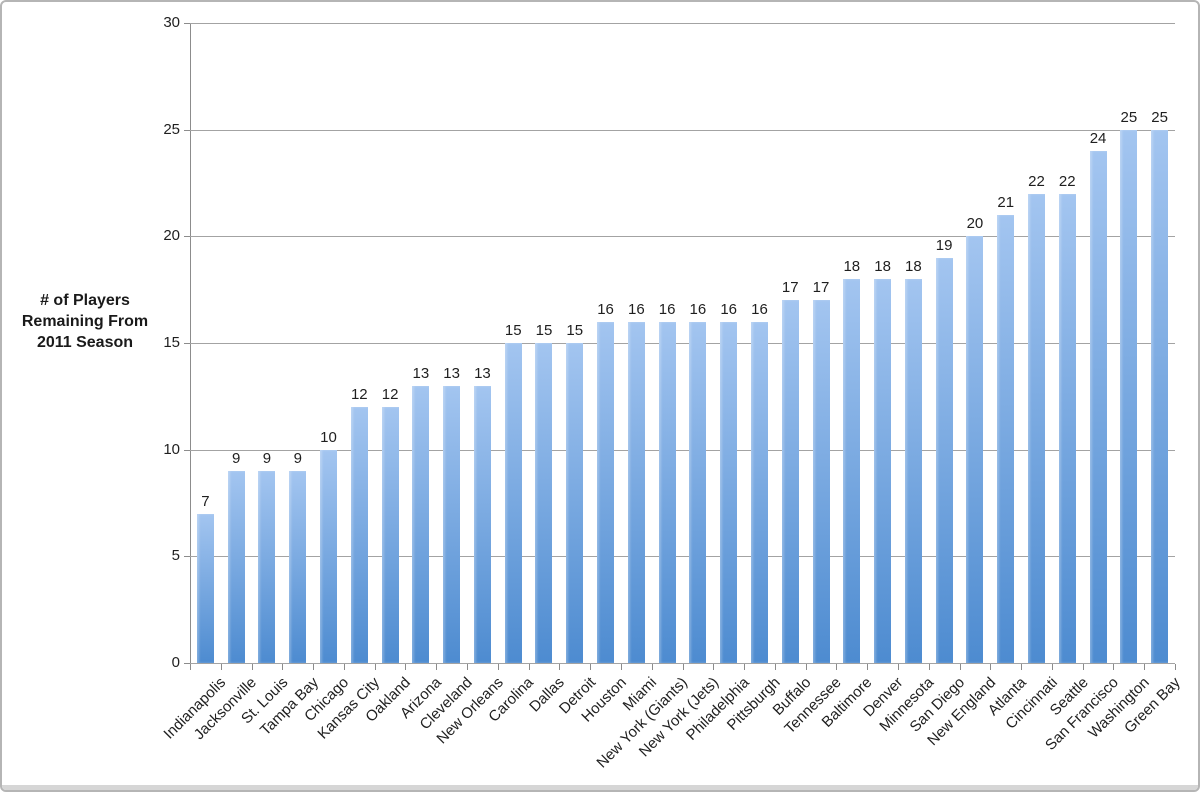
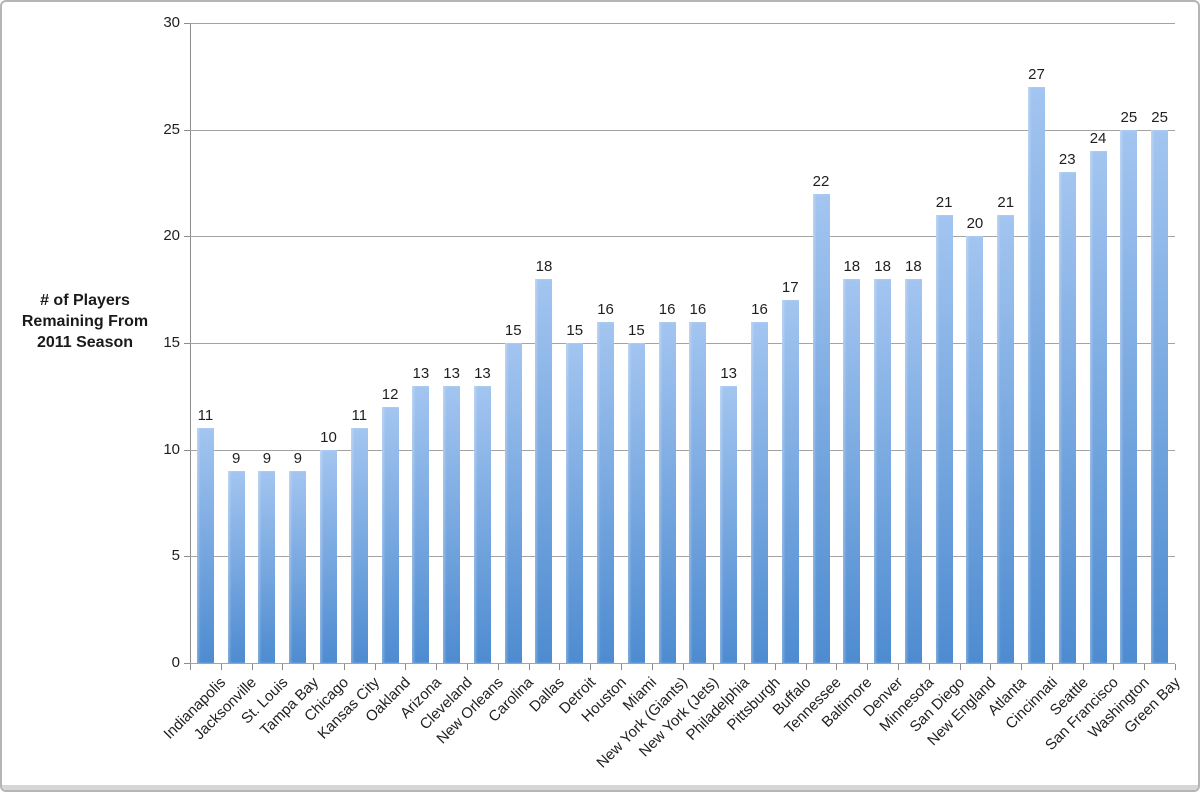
Indianapolis: 7 -> 11
Kansas City: 12 -> 11
Dallas: 15 -> 18
Miami: 16 -> 15
Philadelphia: 16 -> 13
Tennessee: 17 -> 22
San Diego: 19 -> 21
Cincinnati: 22 -> 27
Seattle: 22 -> 23
